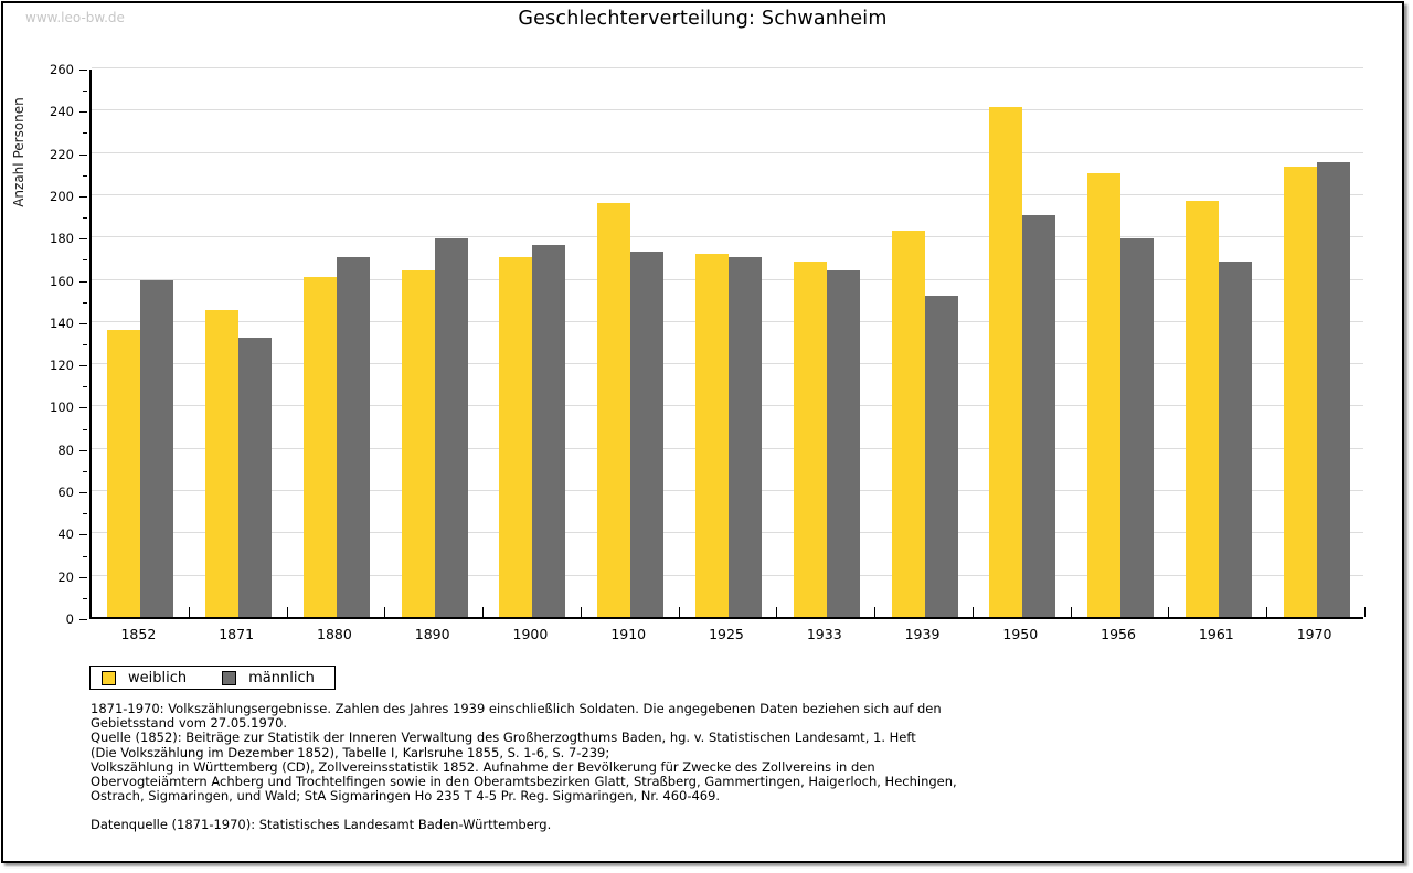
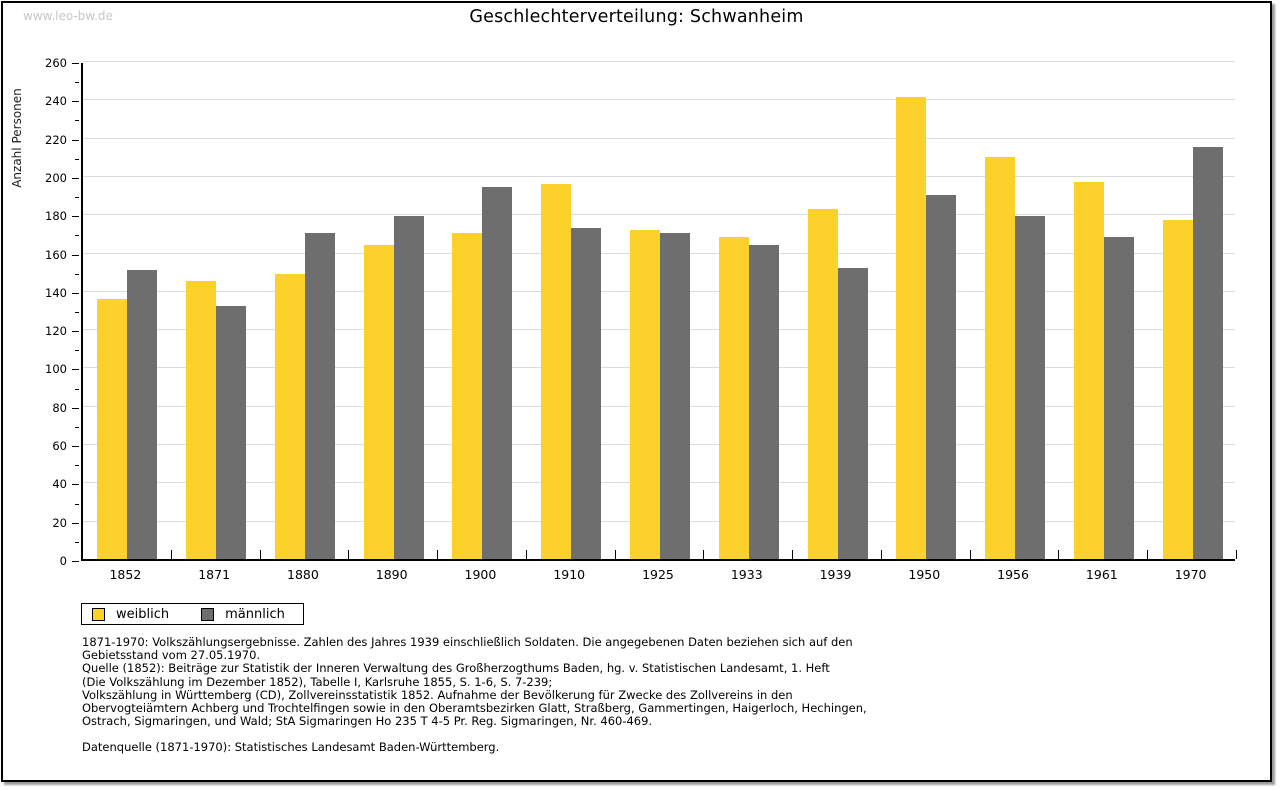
männlich/1852: 159 -> 151
weiblich/1880: 161 -> 149
männlich/1900: 176 -> 194
weiblich/1970: 213 -> 177
